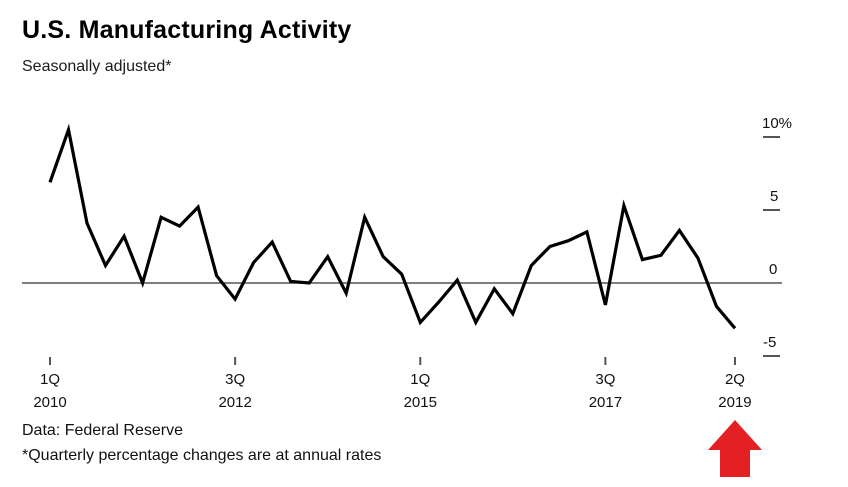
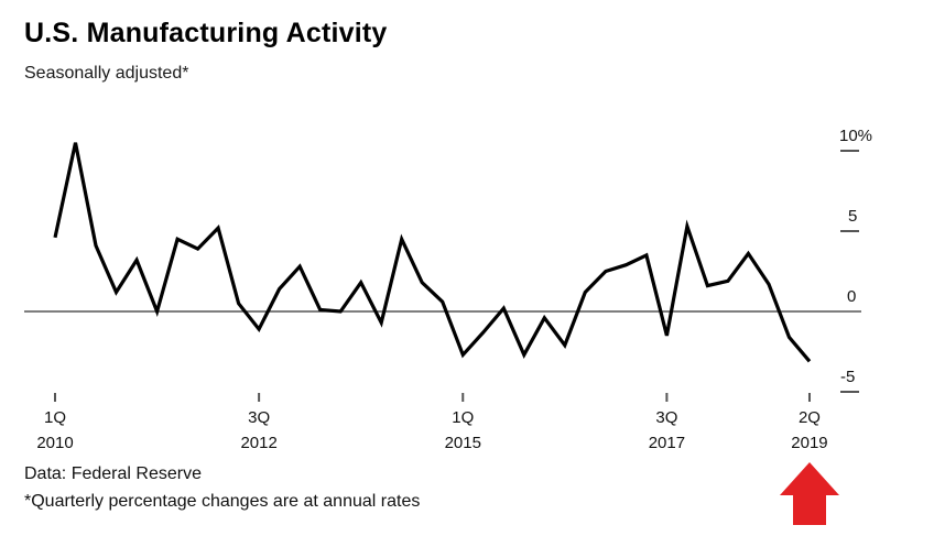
1Q 2010: 6.9 -> 4.6
